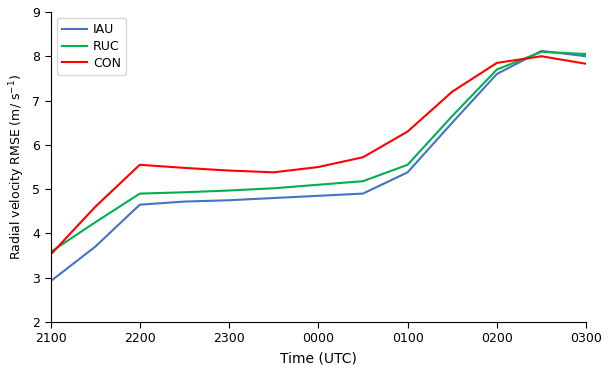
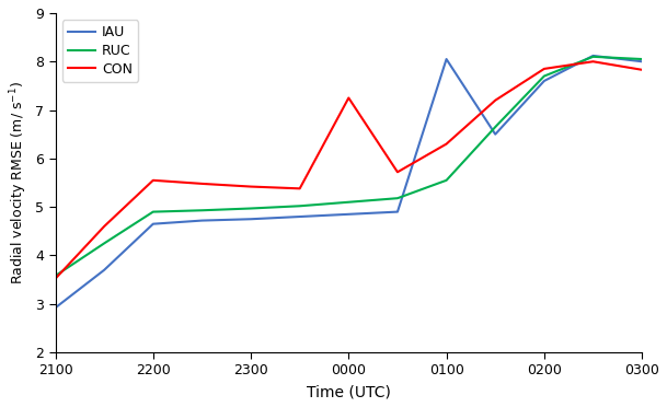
CON/0000: 5.50 -> 7.25
IAU/0100: 5.38 -> 8.05
